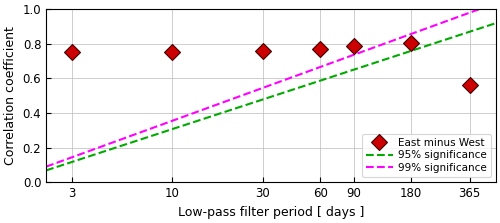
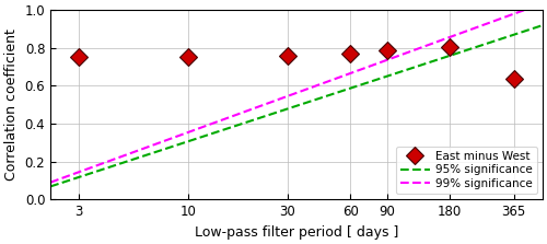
East minus West/365: 0.56 -> 0.64
